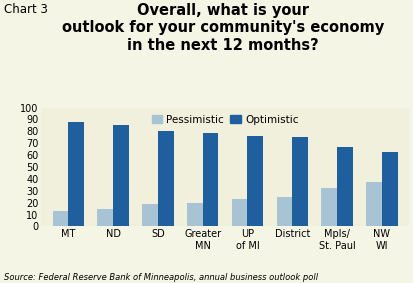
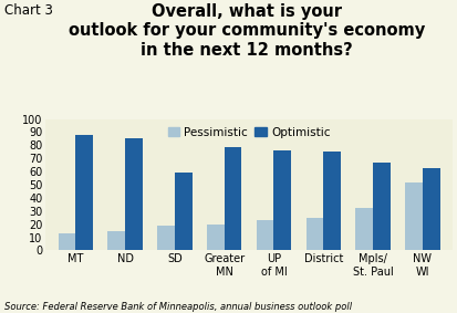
Optimistic/SD: 80 -> 59
Pessimistic/NW WI: 37 -> 52
